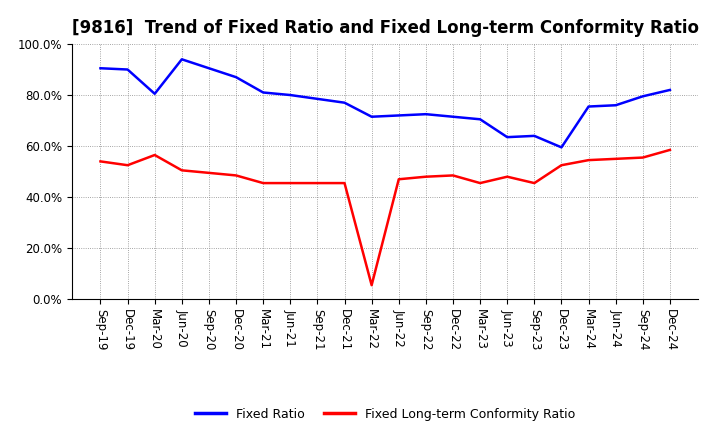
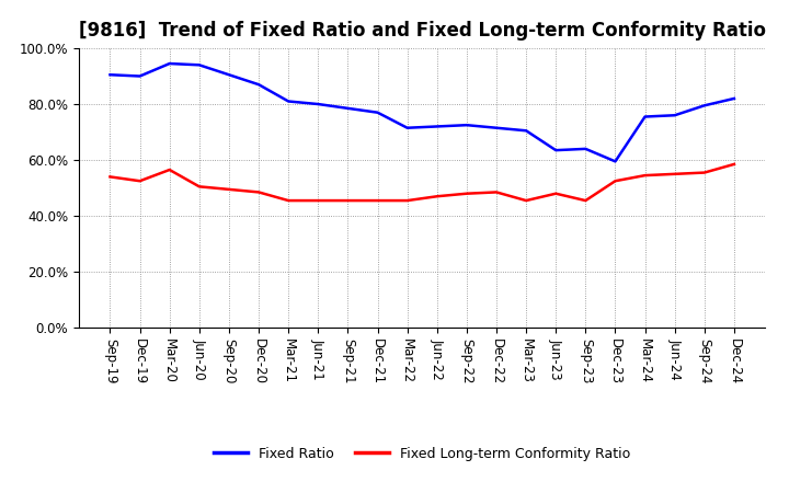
Fixed Ratio/Mar-20: 80.5% -> 94.5%
Fixed Long-term Conformity Ratio/Mar-22: 5.5% -> 45.5%
